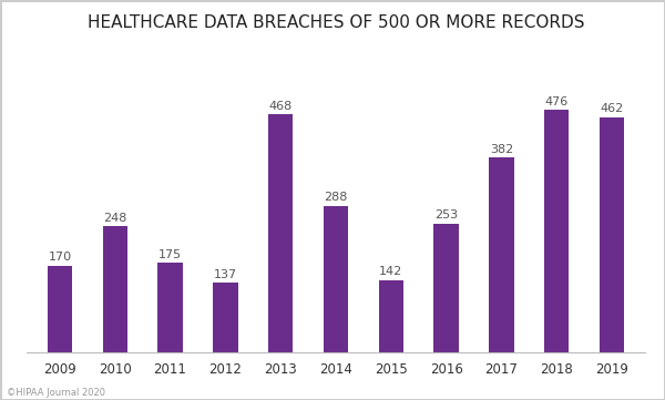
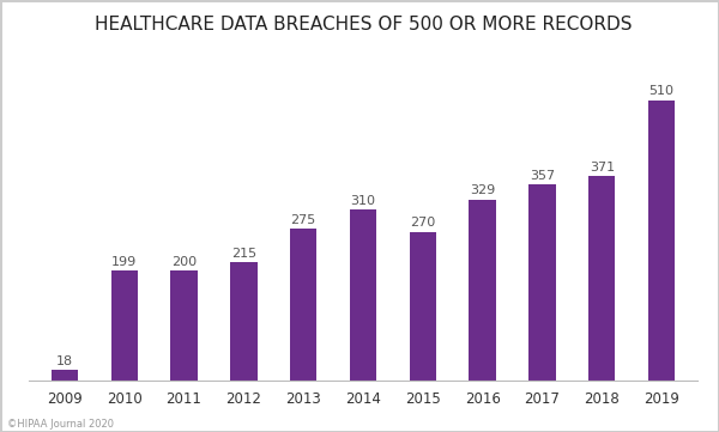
2009: 170 -> 18
2010: 248 -> 199
2011: 175 -> 200
2012: 137 -> 215
2013: 468 -> 275
2014: 288 -> 310
2015: 142 -> 270
2016: 253 -> 329
2017: 382 -> 357
2018: 476 -> 371
2019: 462 -> 510
